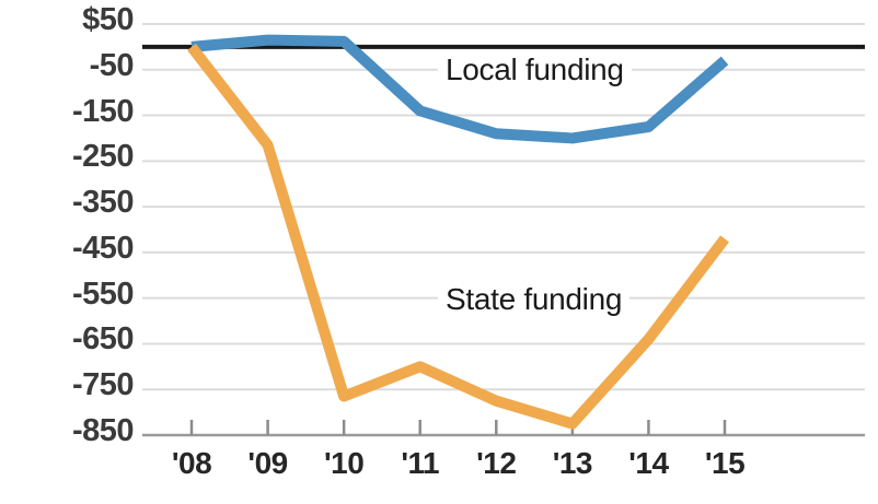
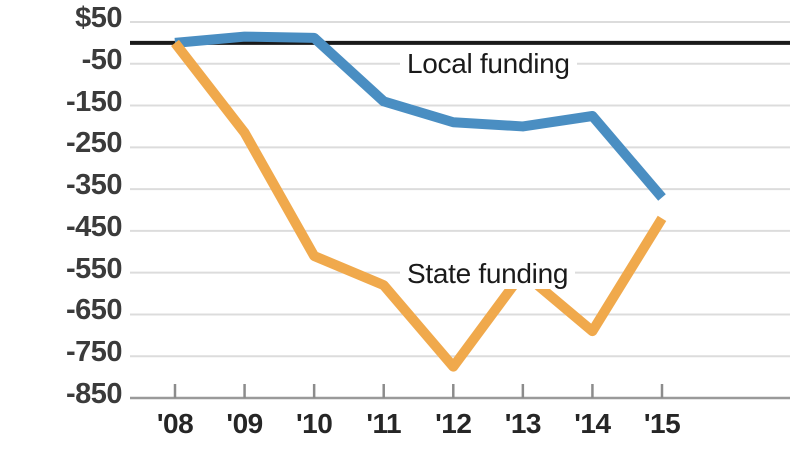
State funding/'10: -$760 -> -$510
State funding/'11: -$700 -> -$580
State funding/'13: -$820 -> -$550
State funding/'14: -$640 -> -$690
Local funding/'15: -$30 -> -$370
